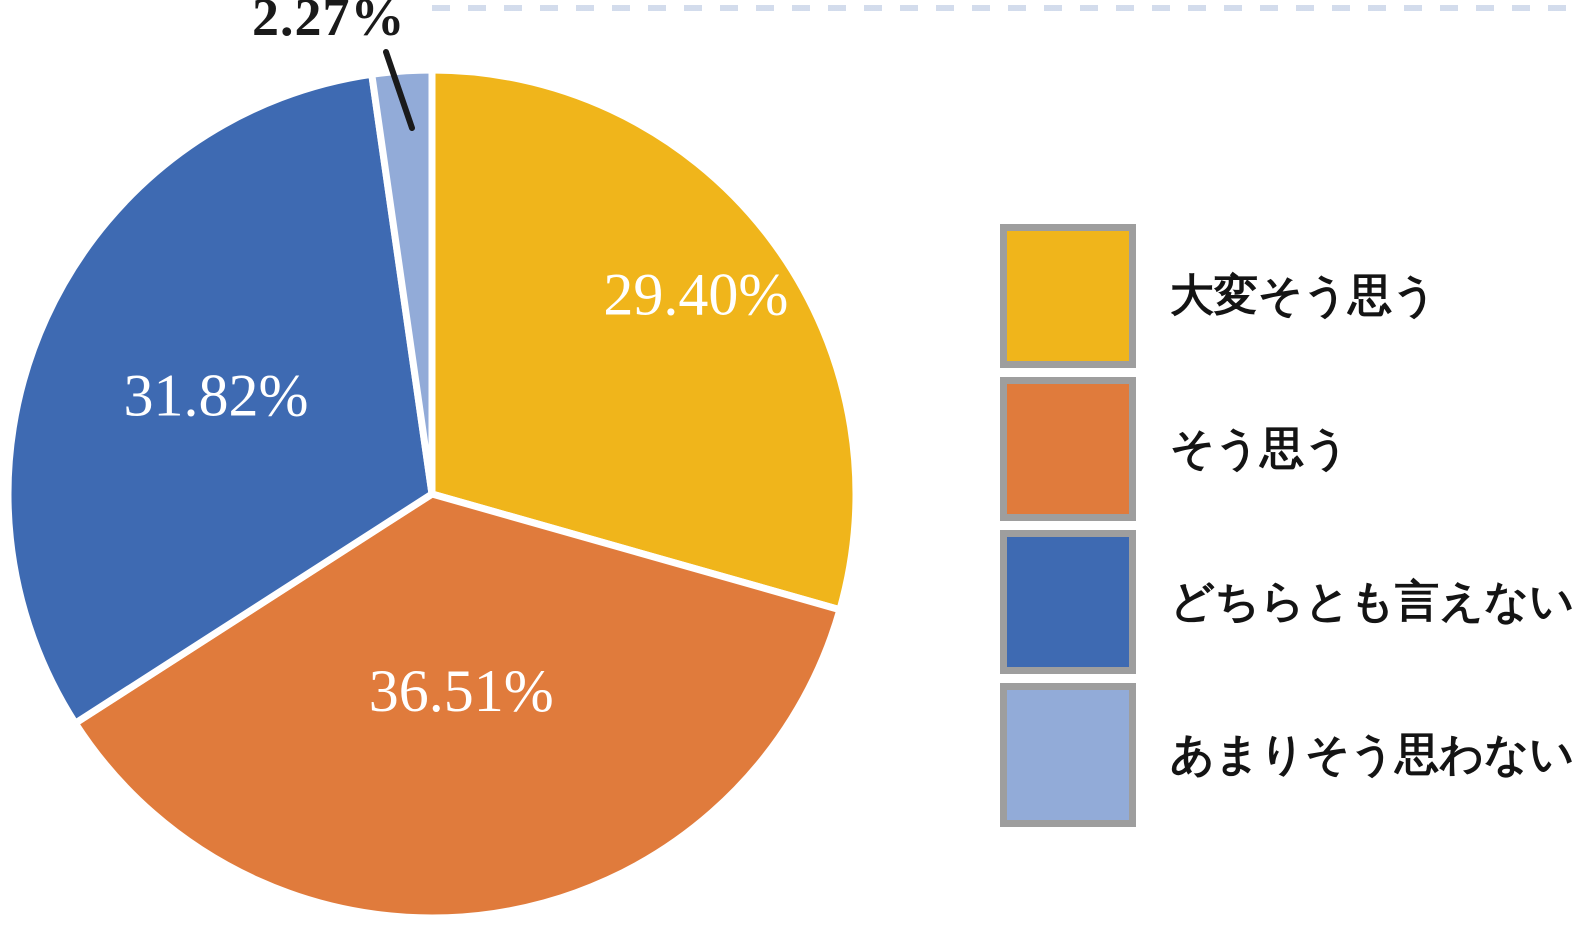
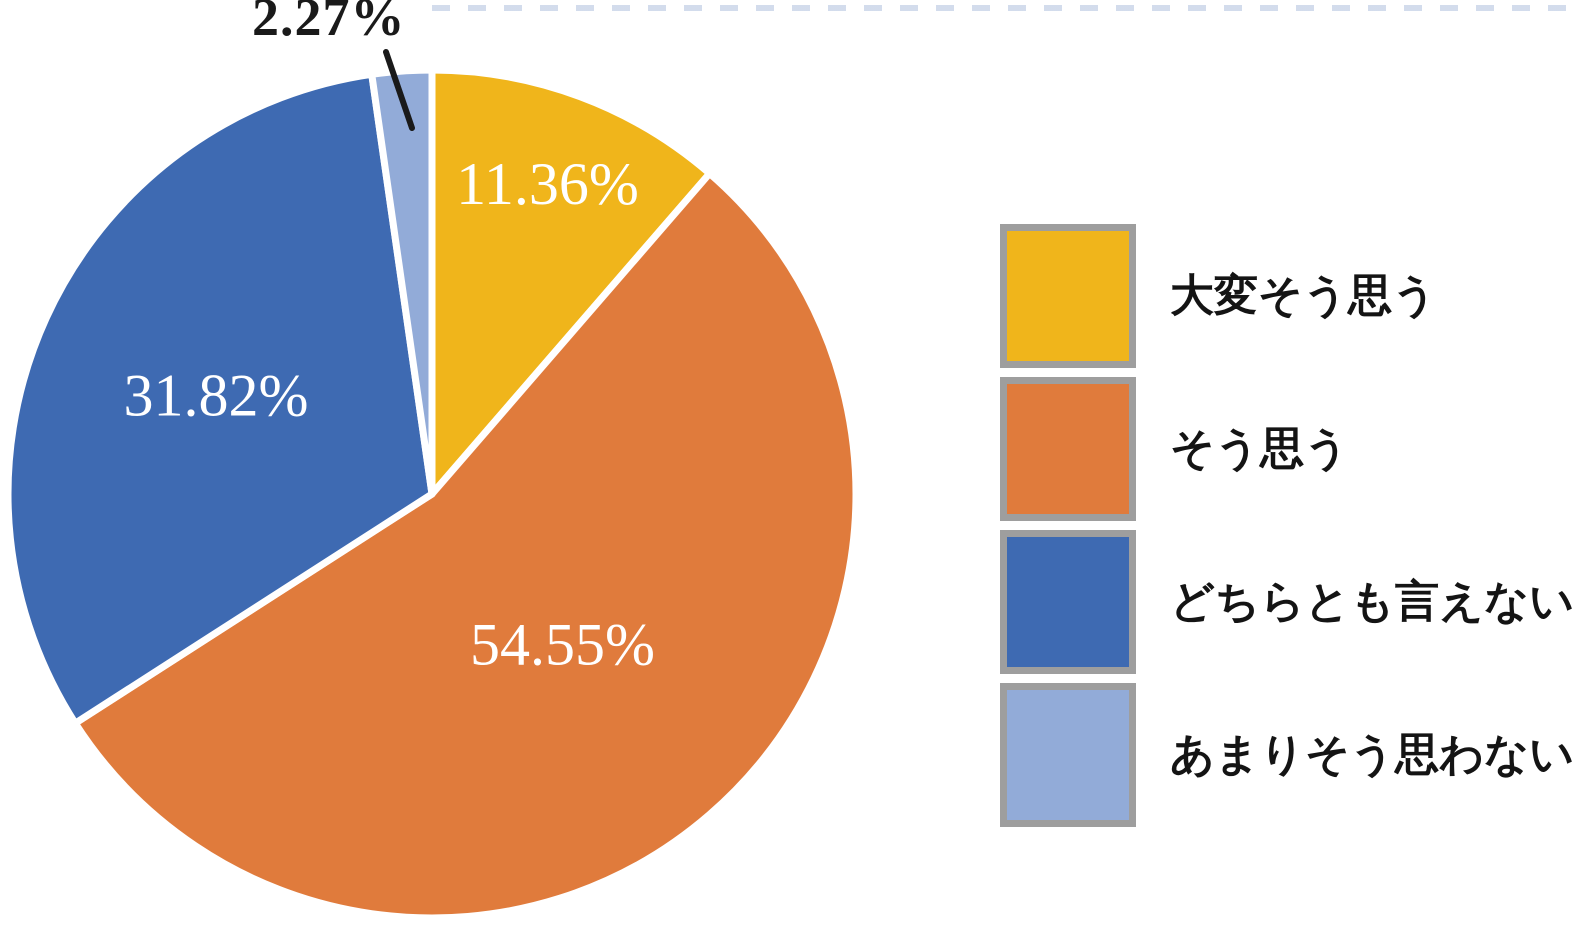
大変そう思う: 29.40% -> 11.36%
そう思う: 36.51% -> 54.55%
